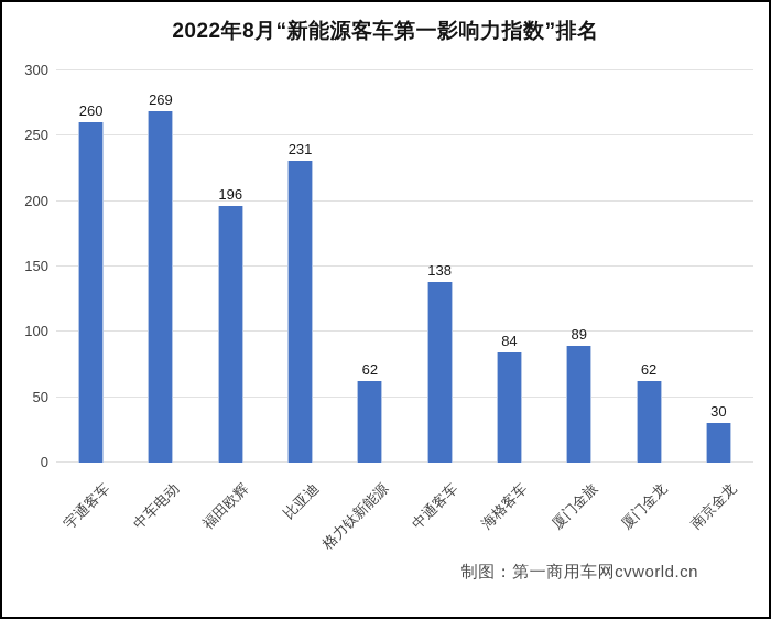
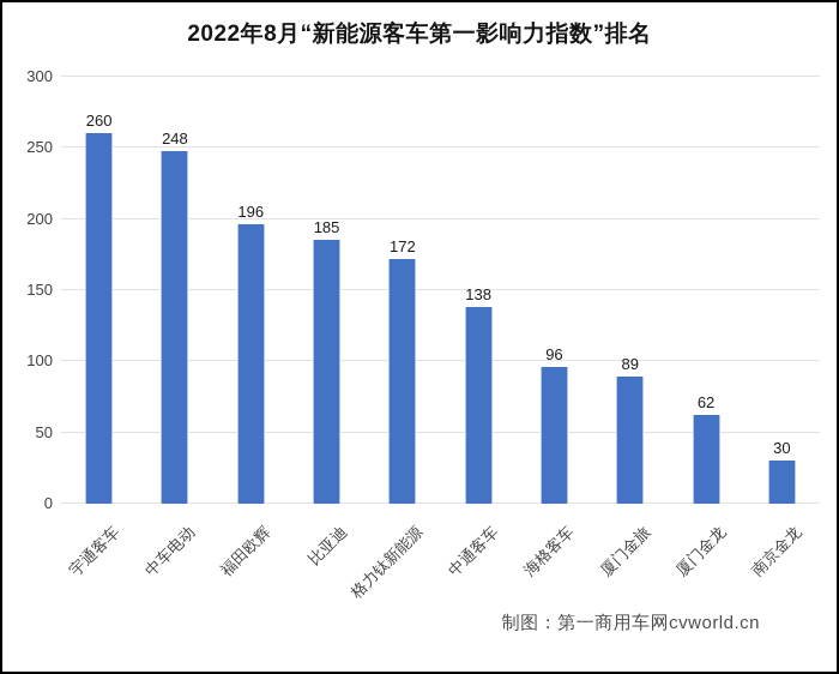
中车电动: 269 -> 248
比亚迪: 231 -> 185
格力钛新能源: 62 -> 172
海格客车: 84 -> 96
